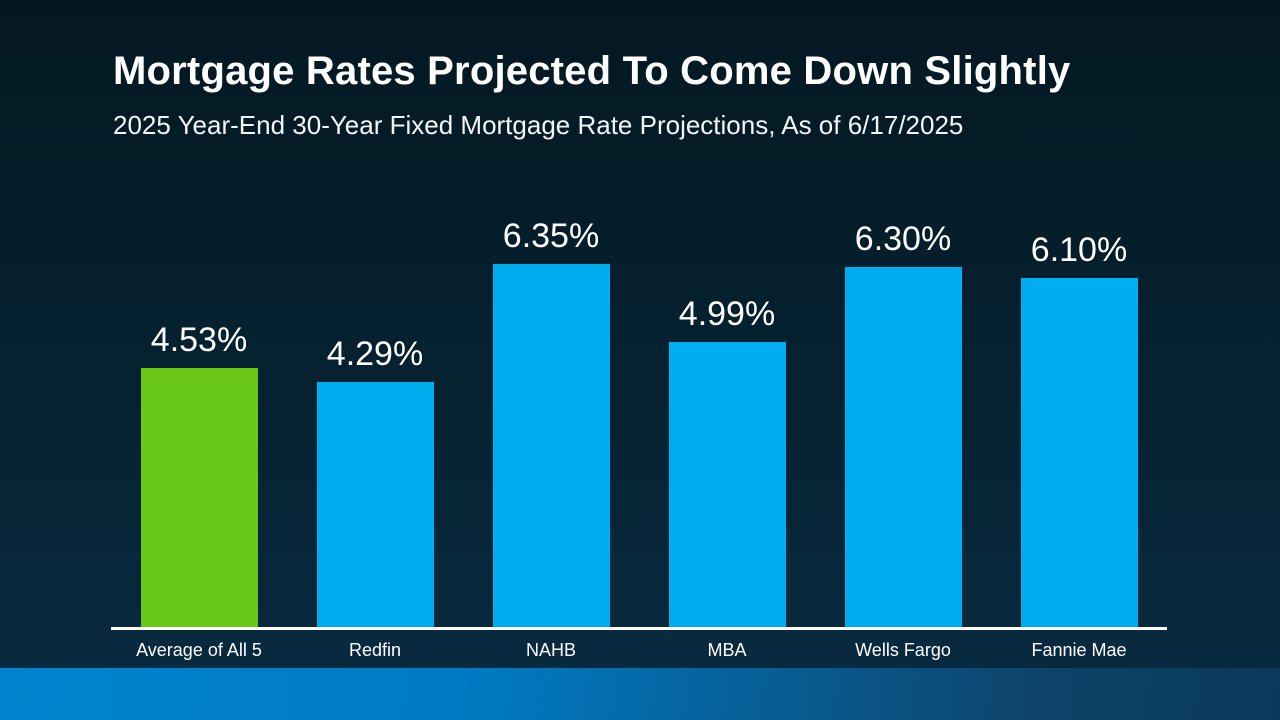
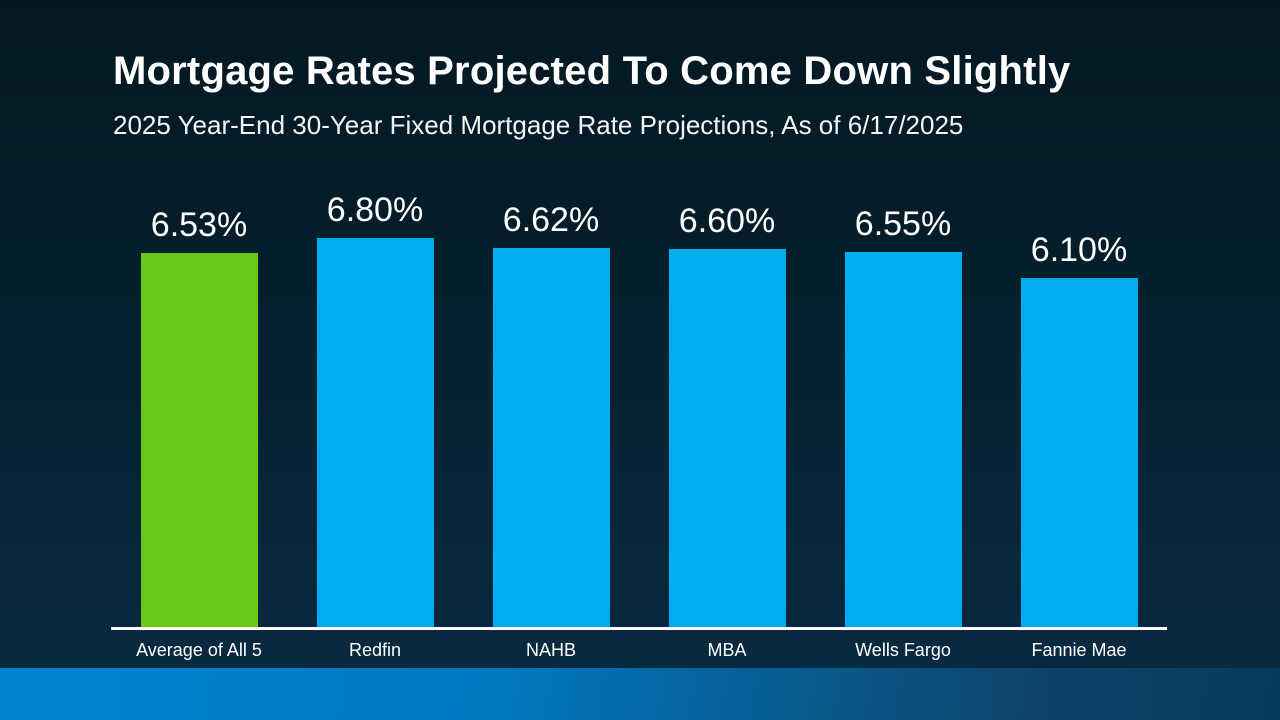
Average of All 5: 4.53% -> 6.53%
Redfin: 4.29% -> 6.80%
NAHB: 6.35% -> 6.62%
MBA: 4.99% -> 6.60%
Wells Fargo: 6.30% -> 6.55%
